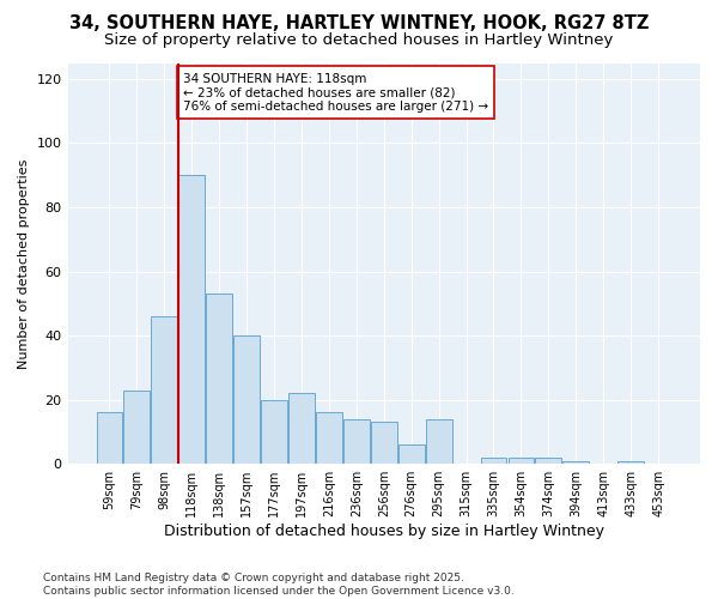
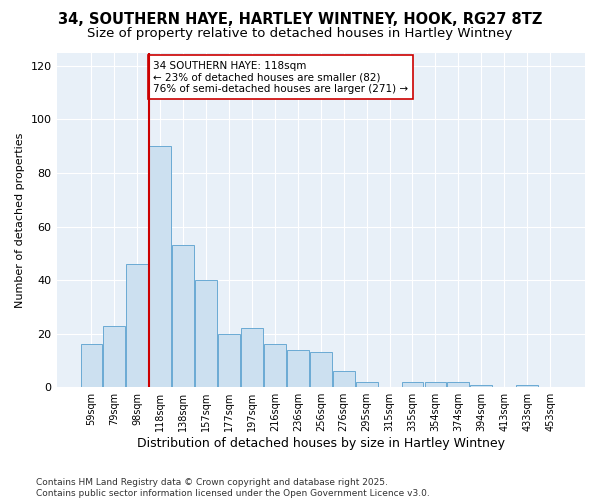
295sqm: 14 -> 2
